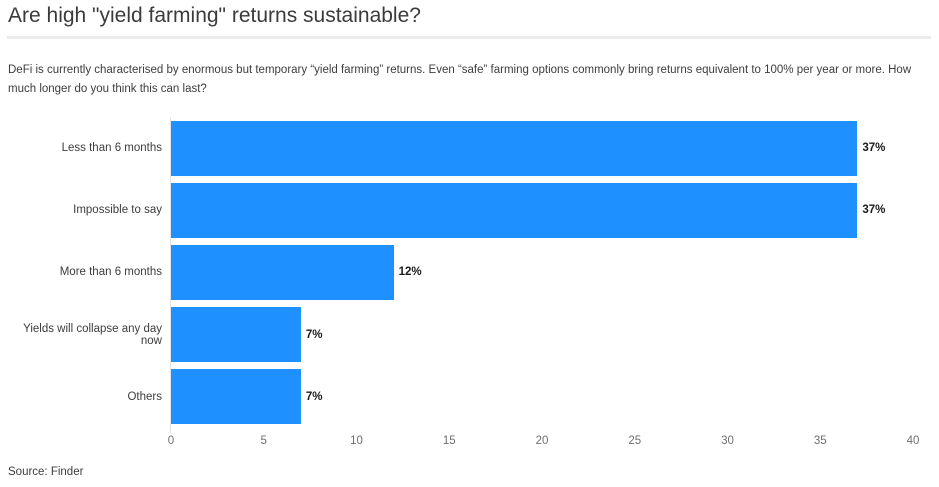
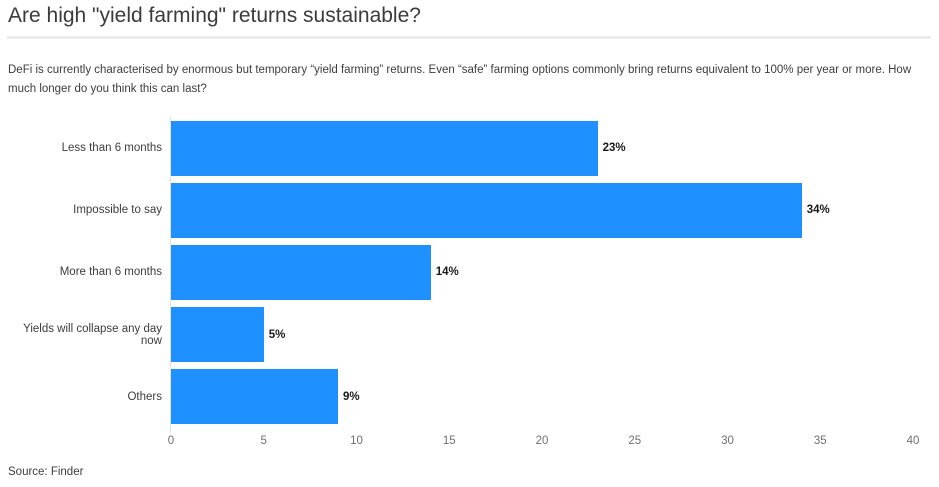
Less than 6 months: 37% -> 23%
Impossible to say: 37% -> 34%
More than 6 months: 12% -> 14%
Yields will collapse any day now: 7% -> 5%
Others: 7% -> 9%
